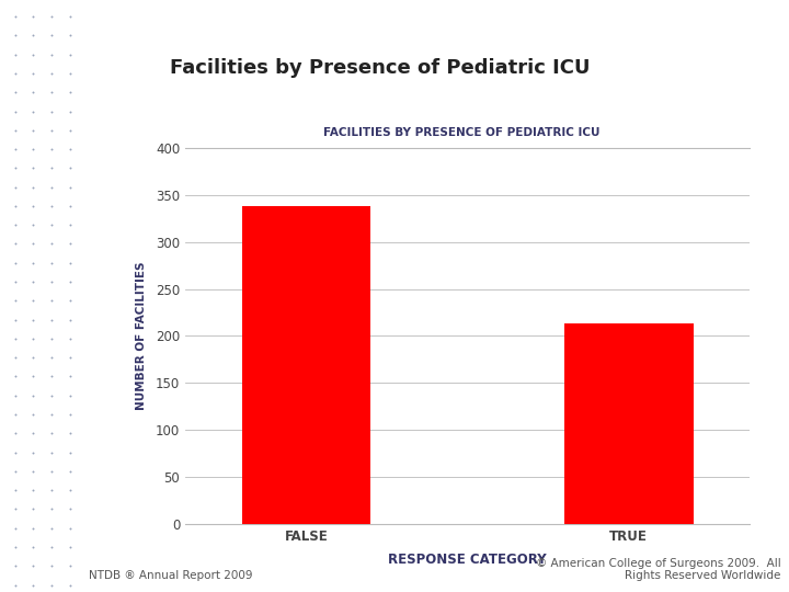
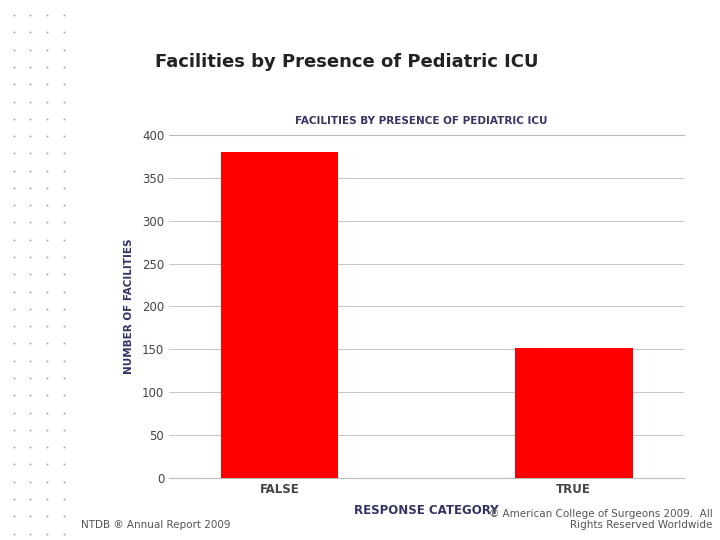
FALSE: 338 -> 380
TRUE: 213 -> 152
